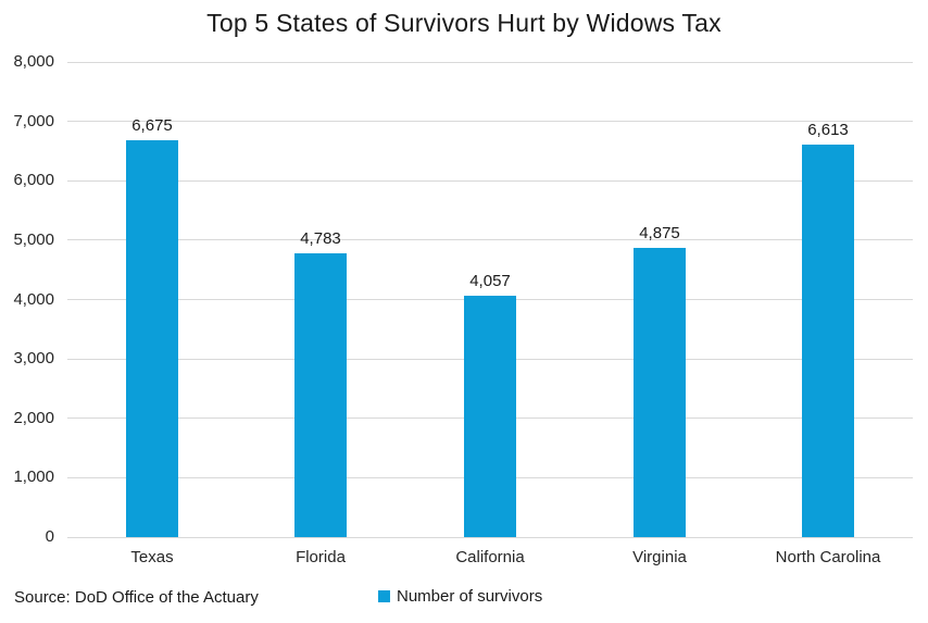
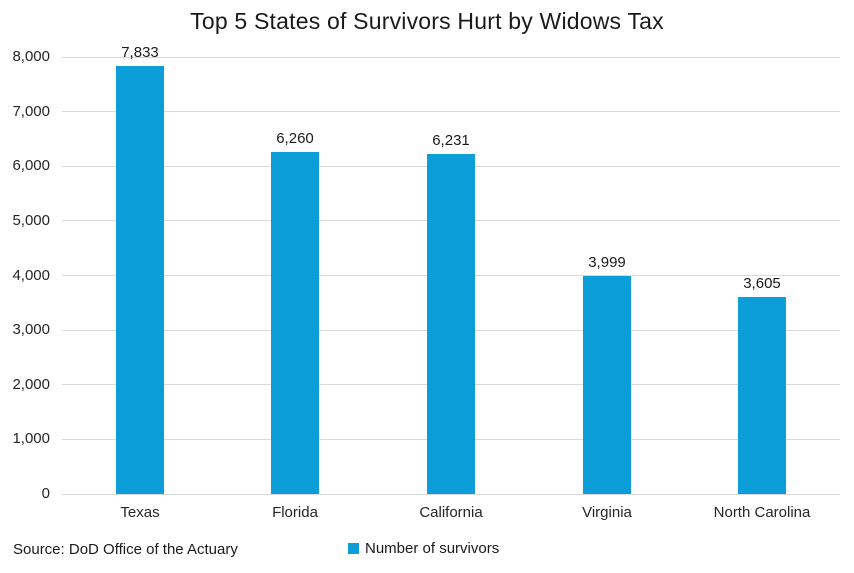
Texas: 6,675 -> 7,833
Florida: 4,783 -> 6,260
California: 4,057 -> 6,231
Virginia: 4,875 -> 3,999
North Carolina: 6,613 -> 3,605
